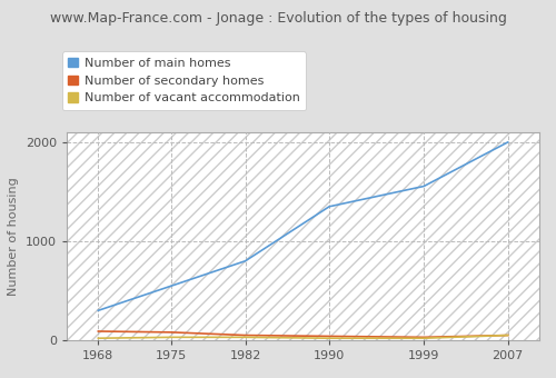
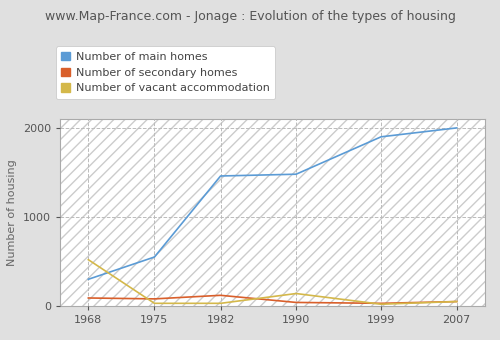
Number of vacant accommodation/1968: 20 -> 520
Number of main homes/1982: 800 -> 1460
Number of secondary homes/1982: 50 -> 120
Number of main homes/1990: 1350 -> 1480
Number of vacant accommodation/1990: 20 -> 140
Number of main homes/1999: 1560 -> 1900
